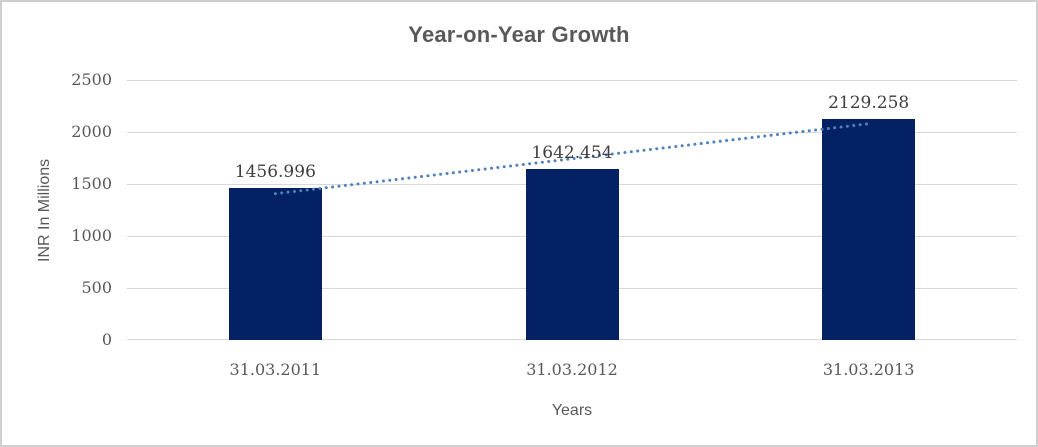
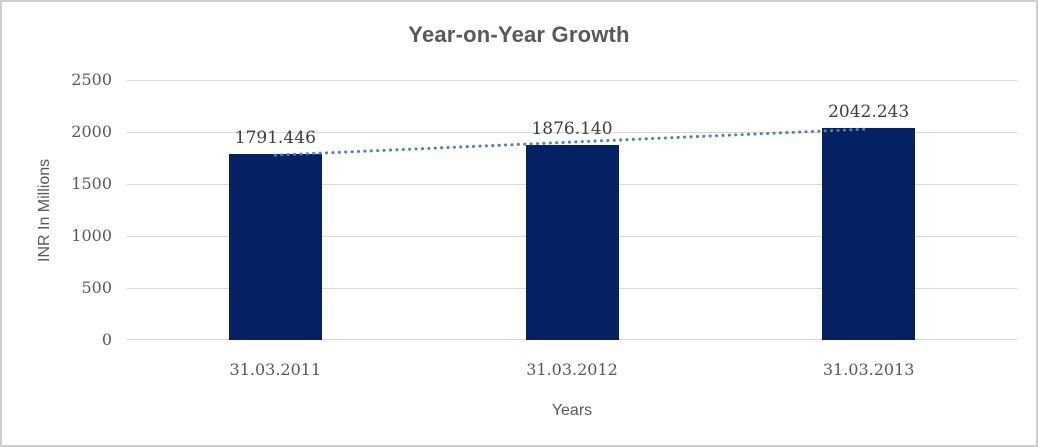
31.03.2011: 1456.996 -> 1791.446
31.03.2012: 1642.454 -> 1876.140
31.03.2013: 2129.258 -> 2042.243
